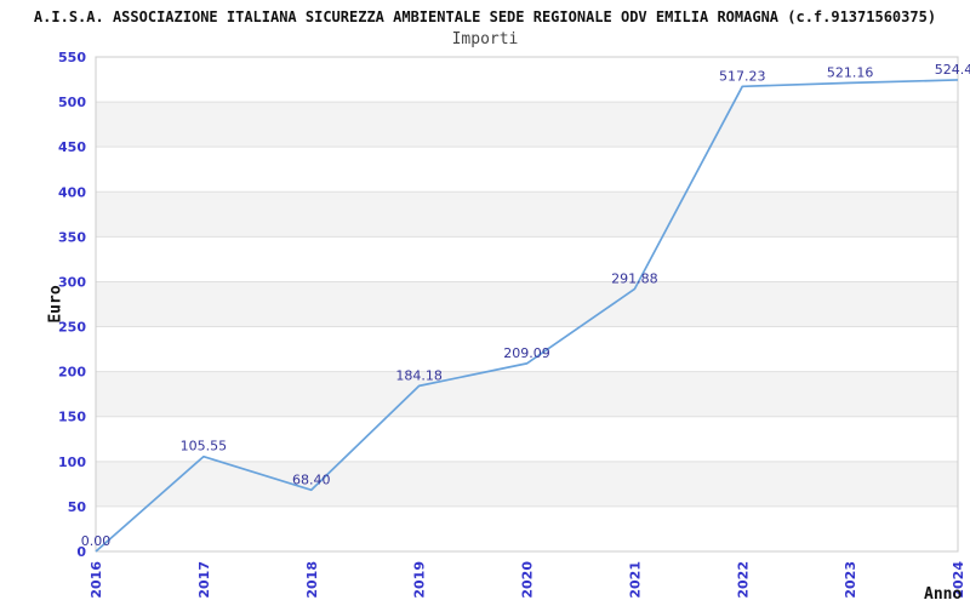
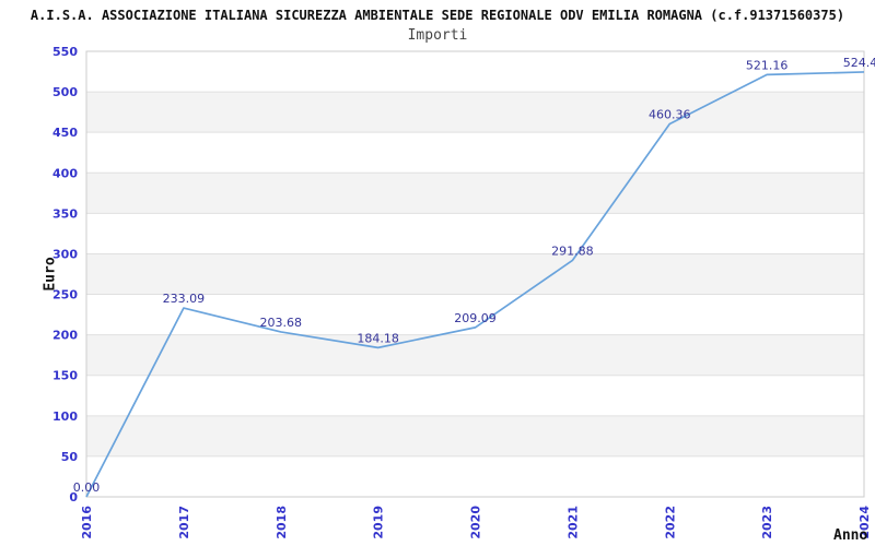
2017: 105.55 -> 233.09
2018: 68.40 -> 203.68
2022: 517.23 -> 460.36
